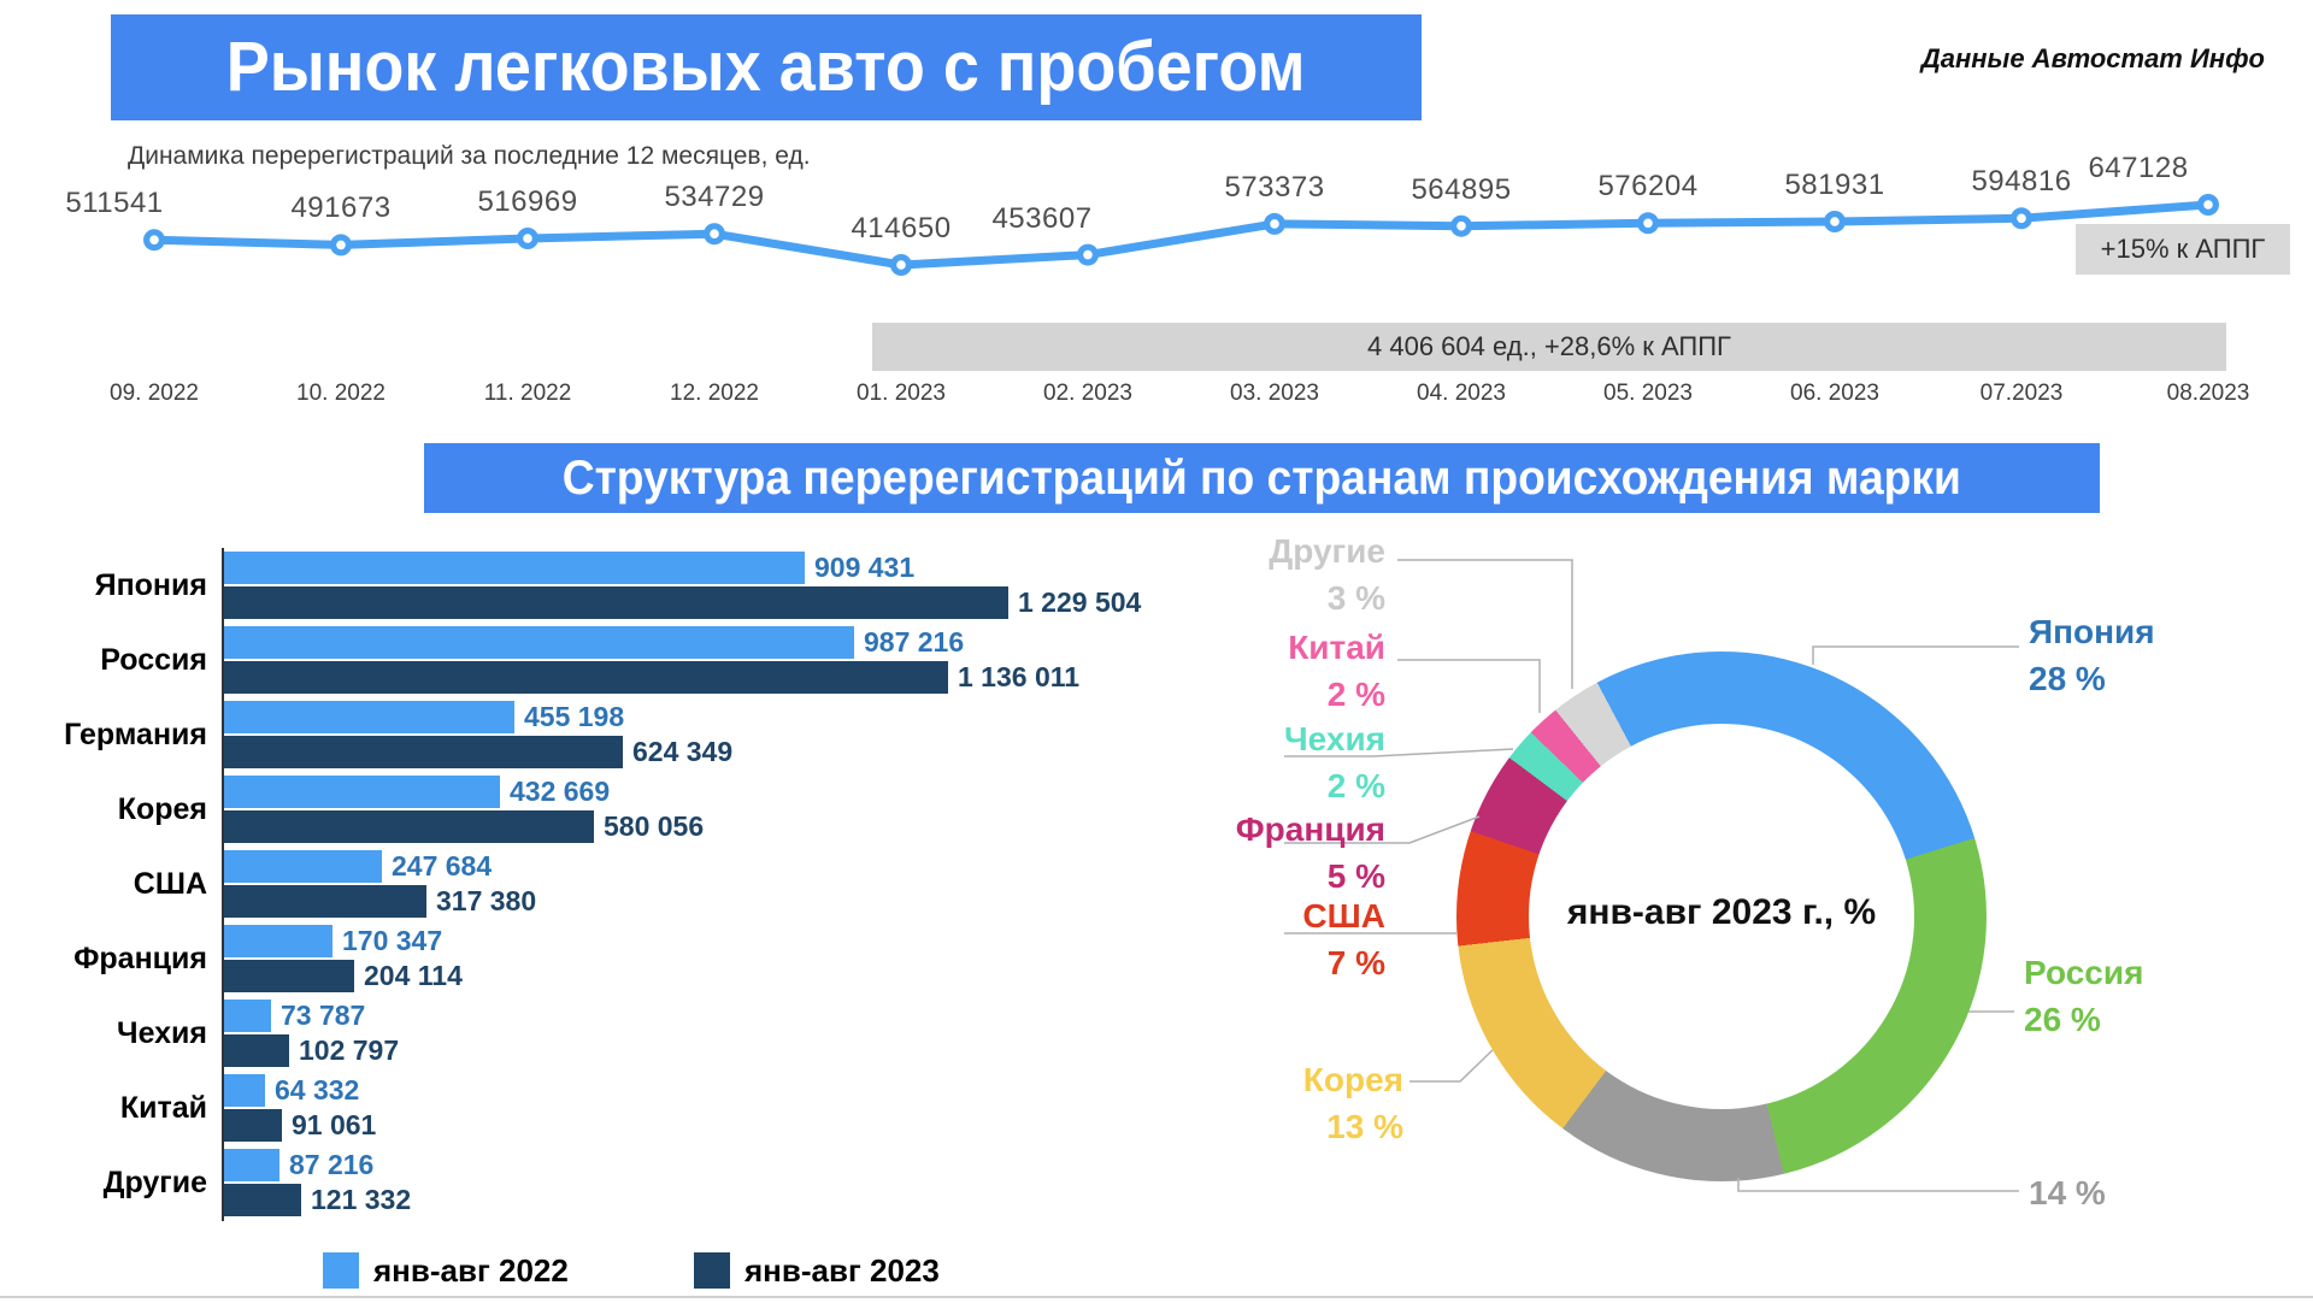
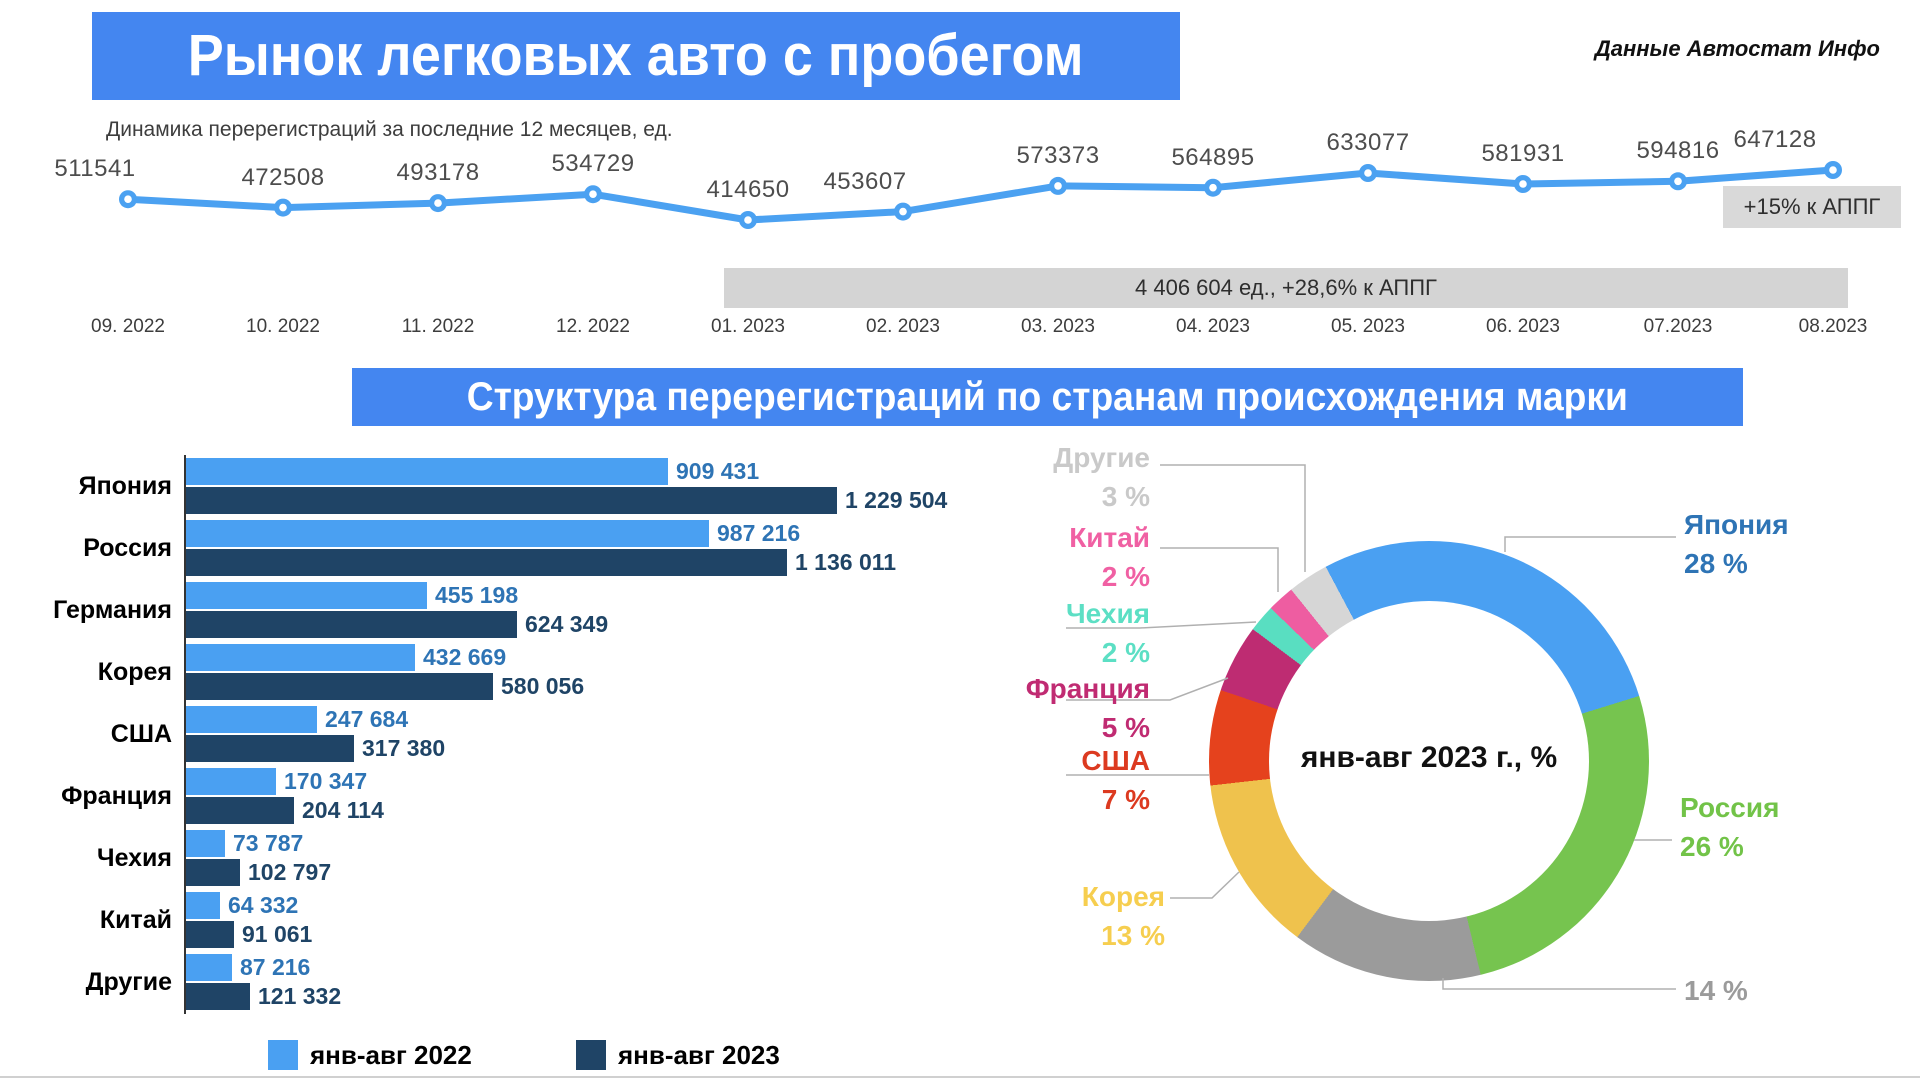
Динамика перерегистраций за последние 12 месяцев, ед./10. 2022: 491673 -> 472508
Динамика перерегистраций за последние 12 месяцев, ед./11. 2022: 516969 -> 493178
Динамика перерегистраций за последние 12 месяцев, ед./05. 2023: 576204 -> 633077
